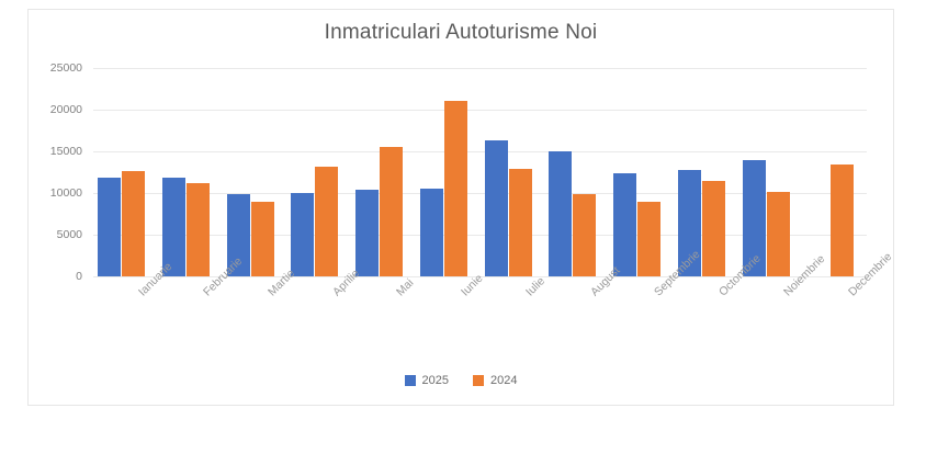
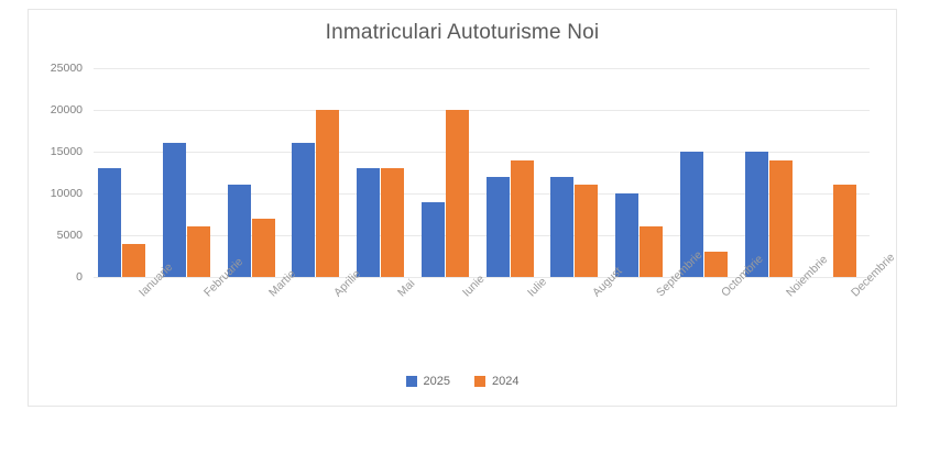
2025/Ianuarie: 12000 -> 13000
2024/Ianuarie: 13000 -> 4000
2025/Februarie: 12000 -> 16000
2024/Februarie: 11000 -> 6000
2025/Martie: 10000 -> 11000
2024/Martie: 9000 -> 7000
2025/Aprilie: 10000 -> 16000
2024/Aprilie: 13000 -> 20000
2025/Mai: 10000 -> 13000
2024/Mai: 16000 -> 13000
2025/Iunie: 10000 -> 9000
2024/Iunie: 21000 -> 20000
2025/Iulie: 16000 -> 12000
2024/Iulie: 13000 -> 14000
2025/August: 15000 -> 12000
2024/August: 10000 -> 11000
2025/Septembrie: 12000 -> 10000
2024/Septembrie: 9000 -> 6000
2025/Octombrie: 13000 -> 15000
2024/Octombrie: 12000 -> 3000
2025/Noiembrie: 14000 -> 15000
2024/Noiembrie: 10000 -> 14000
2024/Decembrie: 13000 -> 11000
